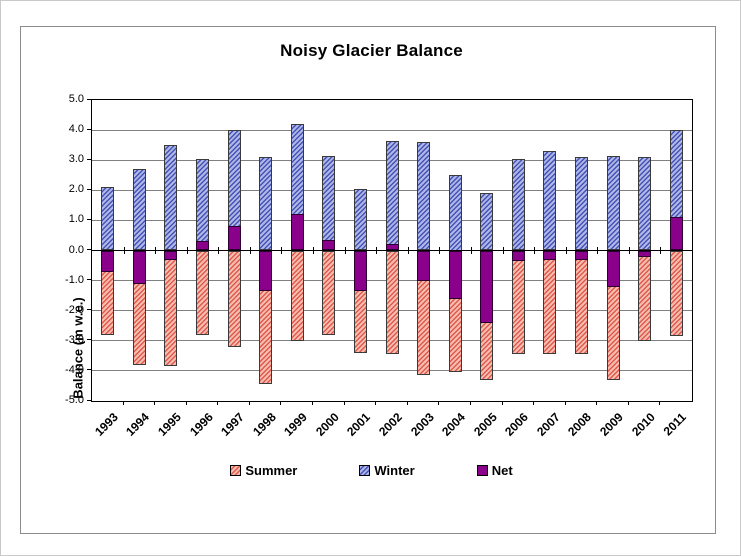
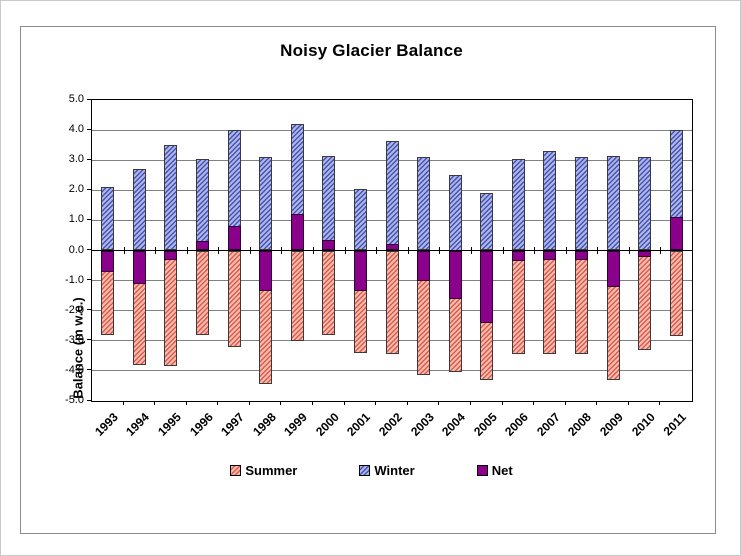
Winter/2003: 3.6 -> 3.1
Summer/2010: -3.0 -> -3.3
